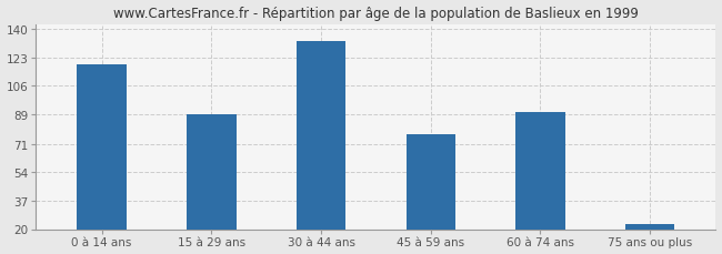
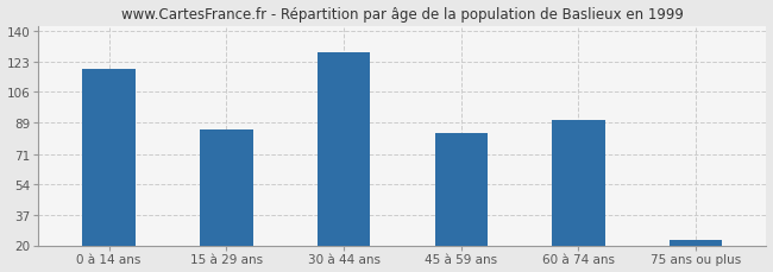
15 à 29 ans: 89 -> 85
30 à 44 ans: 133 -> 128
45 à 59 ans: 77 -> 83
